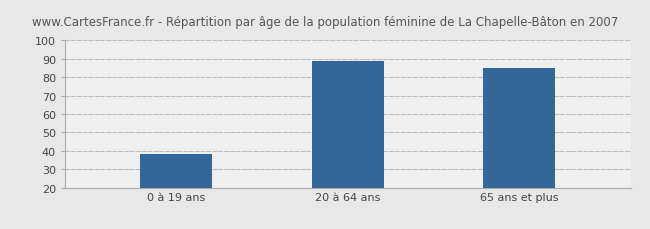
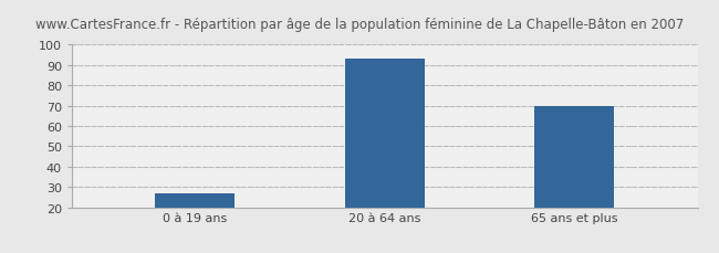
0 à 19 ans: 38 -> 27
20 à 64 ans: 89 -> 93
65 ans et plus: 85 -> 70
